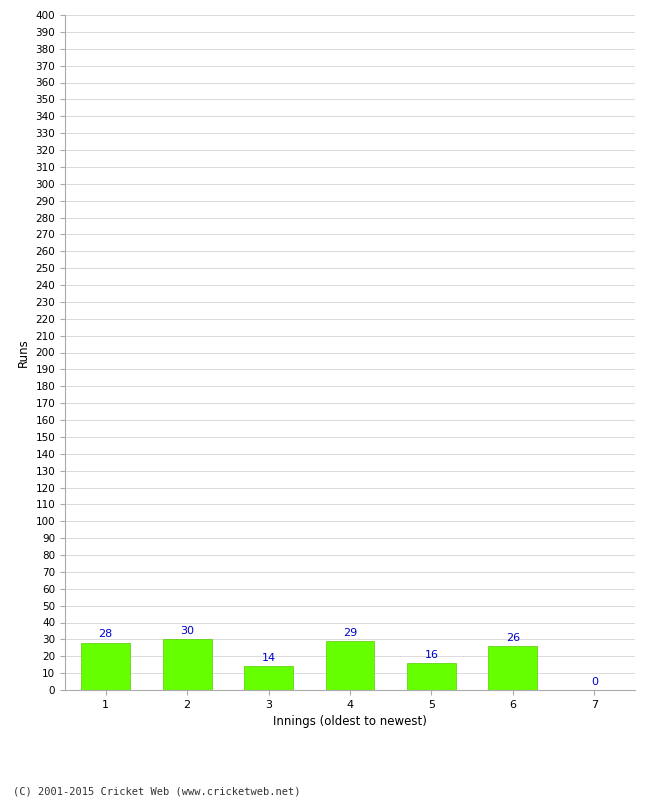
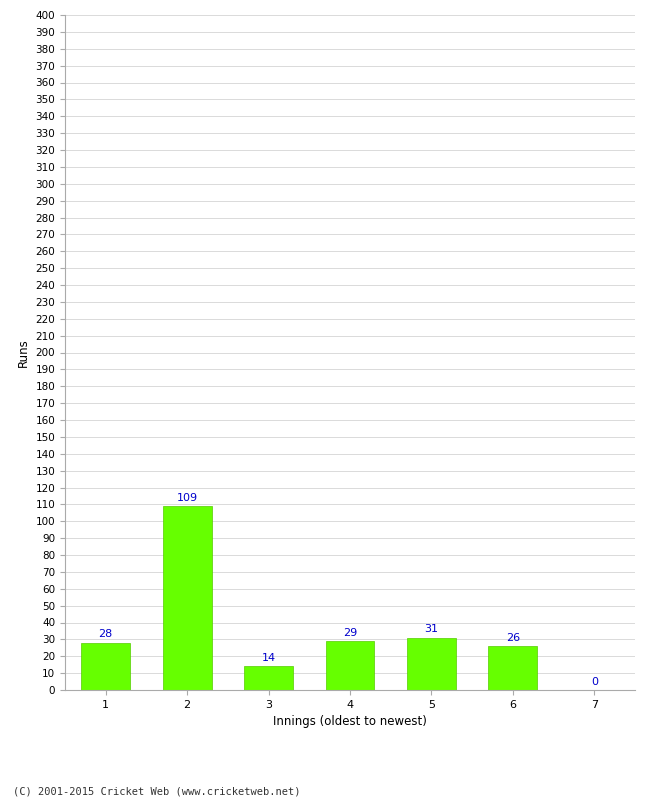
2: 30 -> 109
5: 16 -> 31
